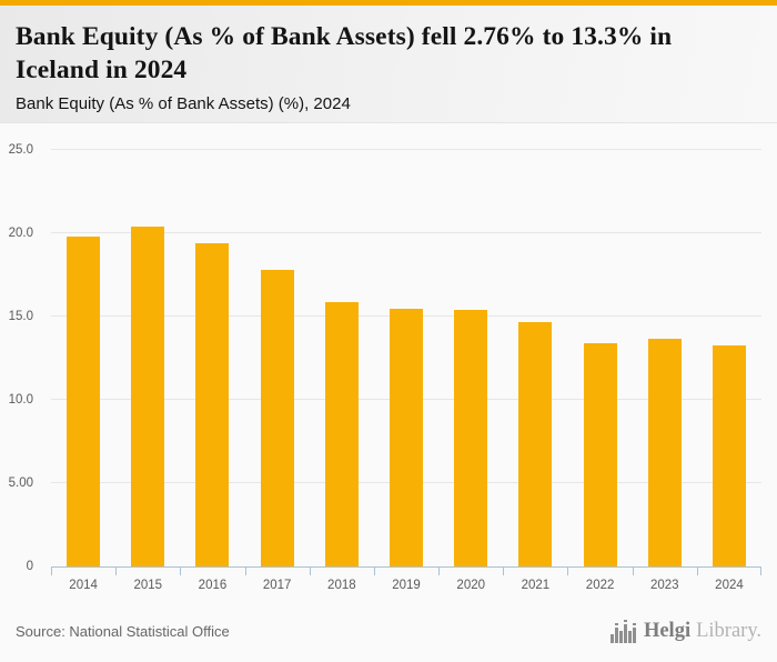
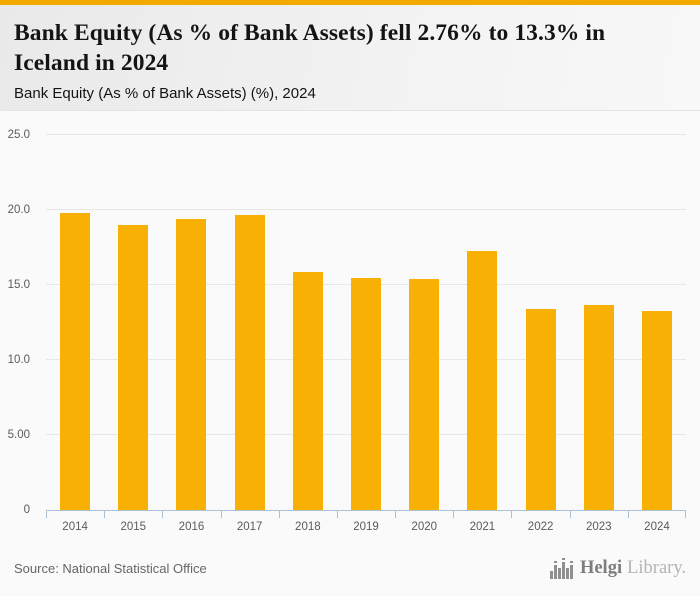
2015: 20.4 -> 19.0
2017: 17.8 -> 19.7
2021: 14.7 -> 17.3
